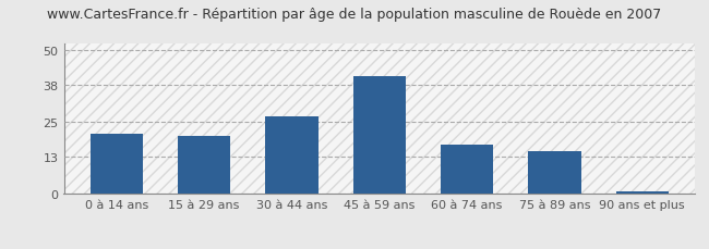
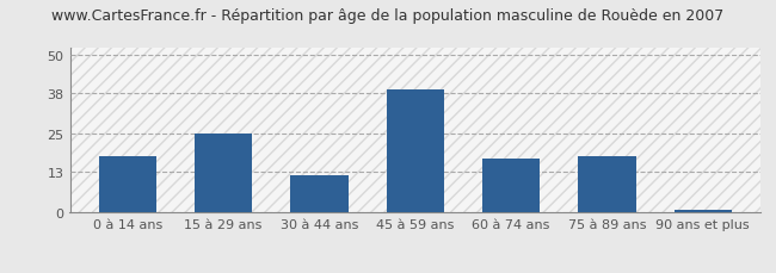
0 à 14 ans: 21 -> 18
15 à 29 ans: 20 -> 25
30 à 44 ans: 27 -> 12
45 à 59 ans: 41 -> 39
75 à 89 ans: 15 -> 18
